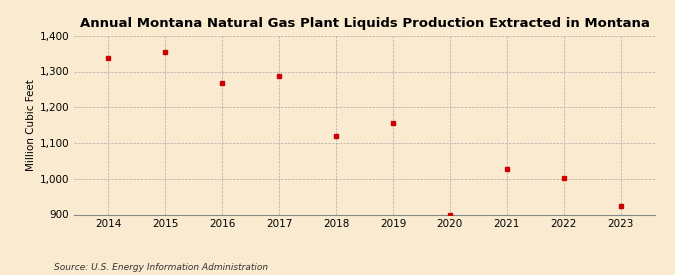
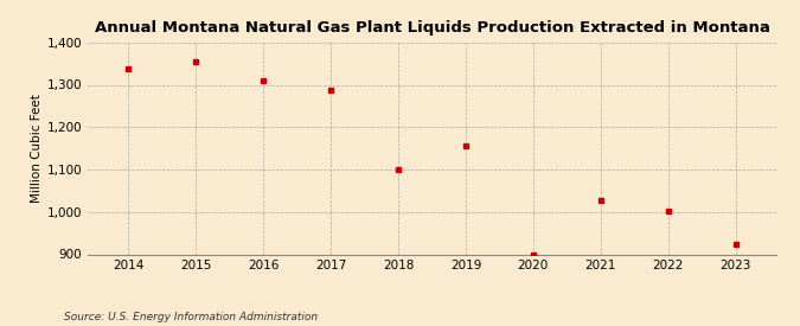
2016: 1,267 -> 1,310
2018: 1,120 -> 1,100
